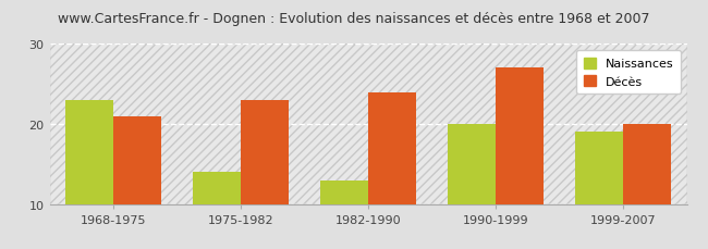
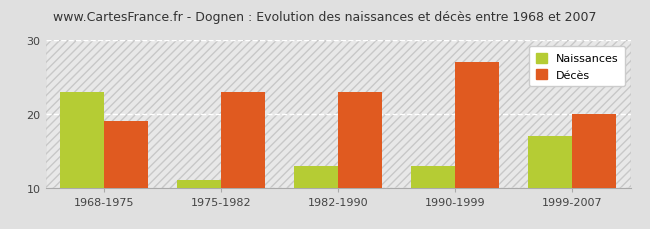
Décès/1968-1975: 21 -> 19
Naissances/1975-1982: 14 -> 11
Décès/1982-1990: 24 -> 23
Naissances/1990-1999: 20 -> 13
Naissances/1999-2007: 19 -> 17
